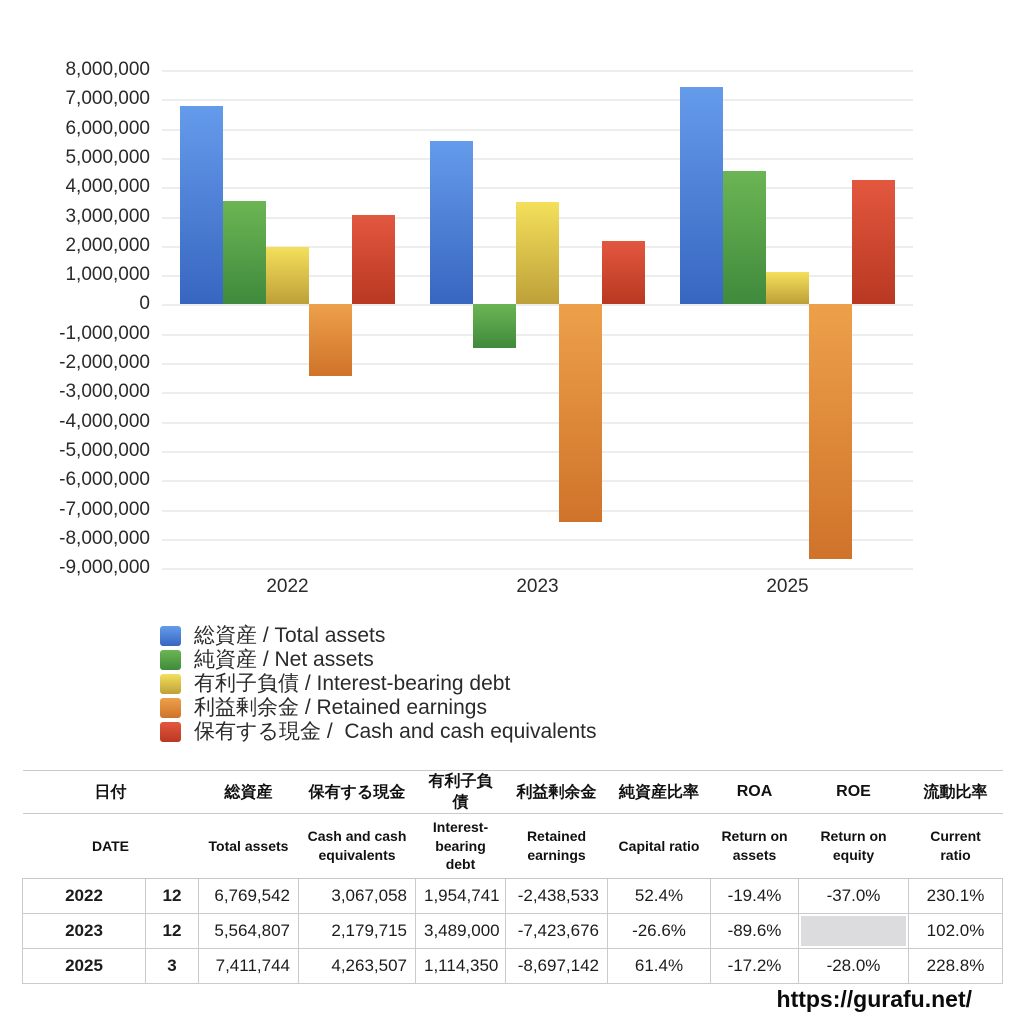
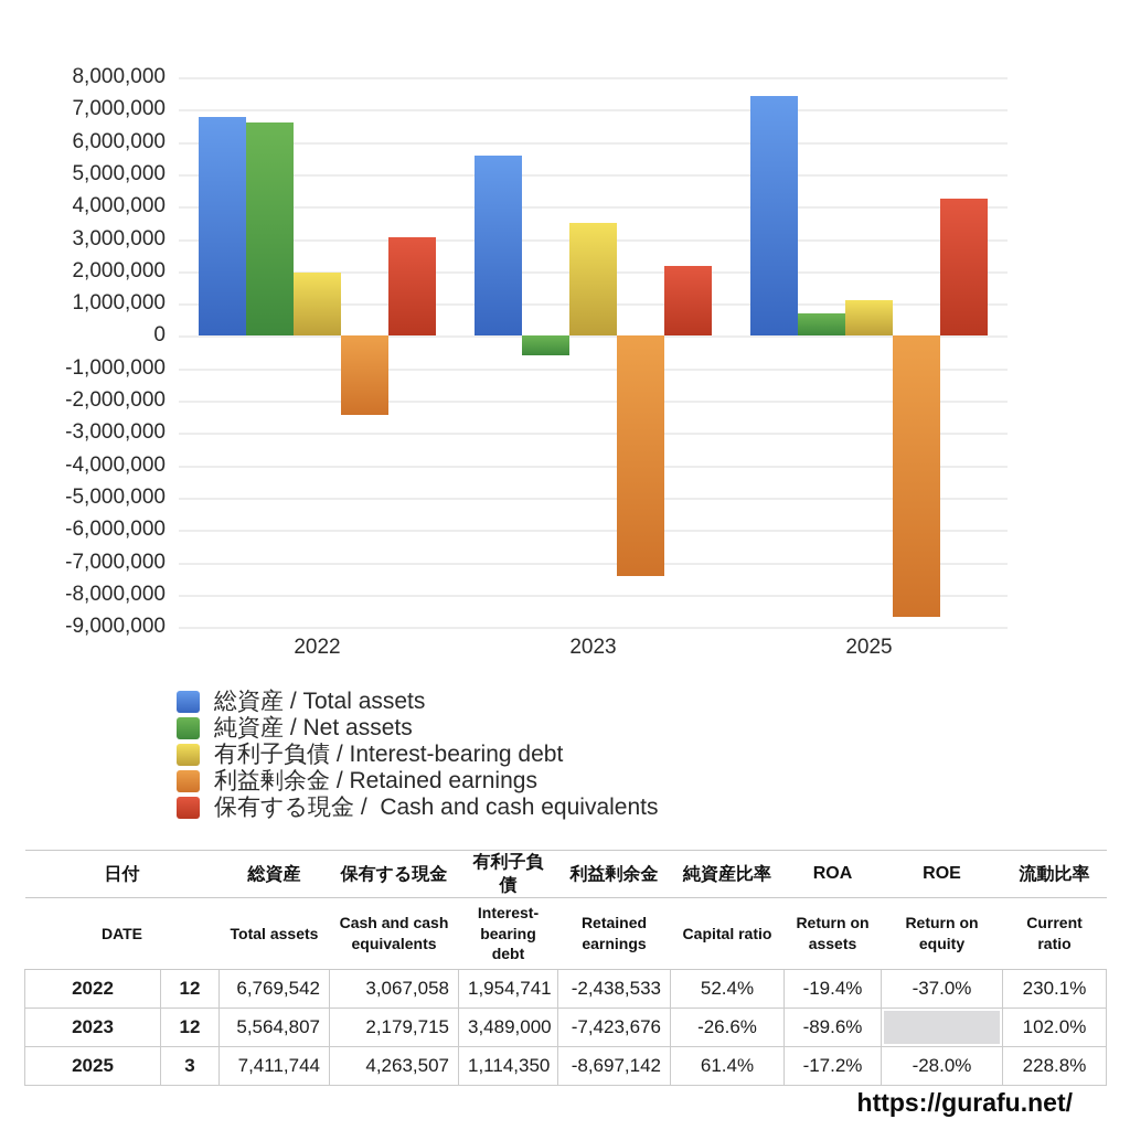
純資産 / Net assets/2022: 3500000 -> 6600000
純資産 / Net assets/2023: -1500000 -> -600000
純資産 / Net assets/2025: 4600000 -> 700000
